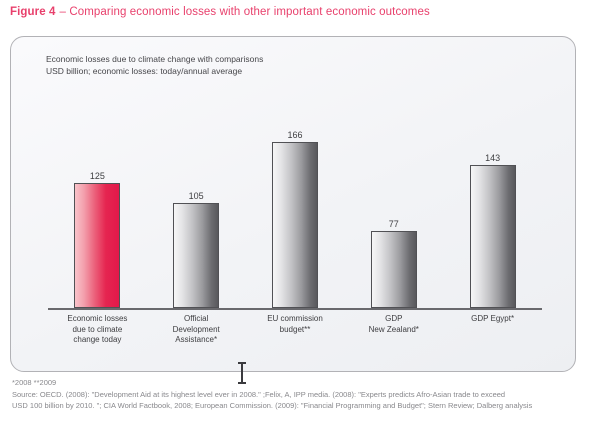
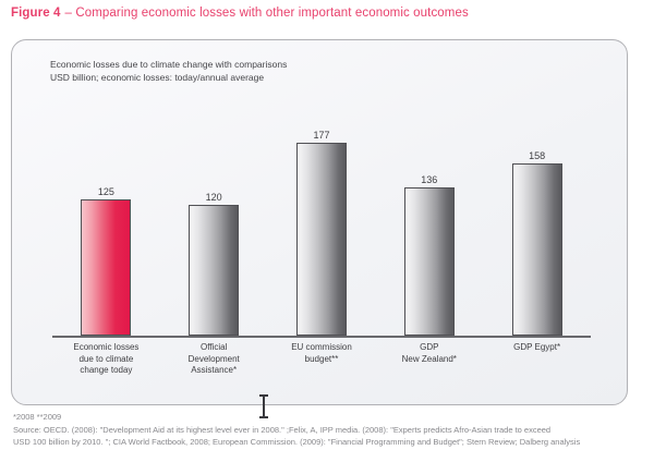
Official Development Assistance*: 105 -> 120
EU commission budget**: 166 -> 177
GDP New Zealand*: 77 -> 136
GDP Egypt*: 143 -> 158
